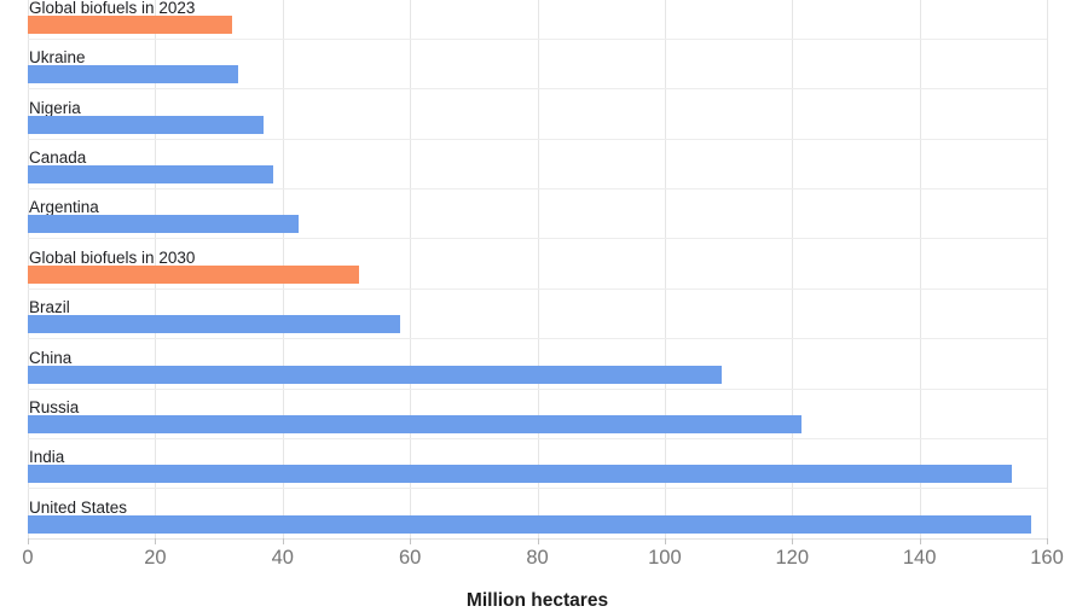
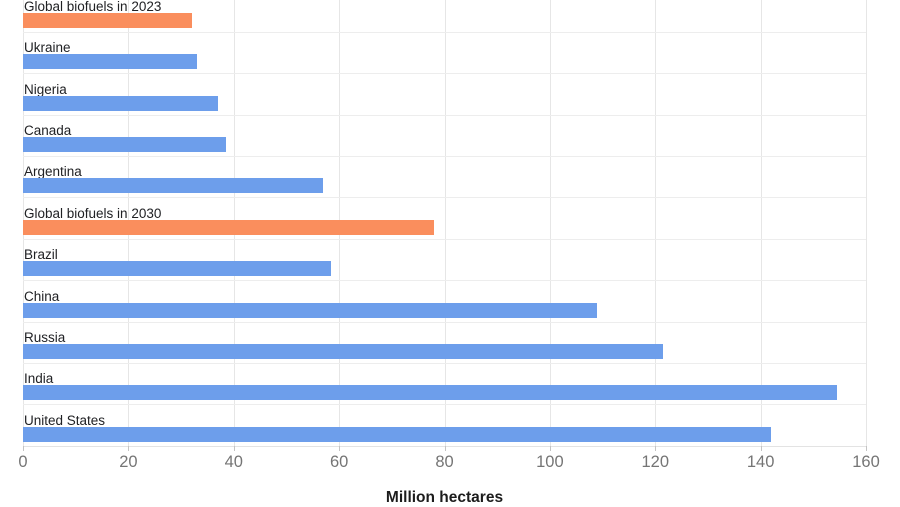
Argentina: 42 -> 57
Global biofuels in 2030: 52 -> 78
United States: 158 -> 142
